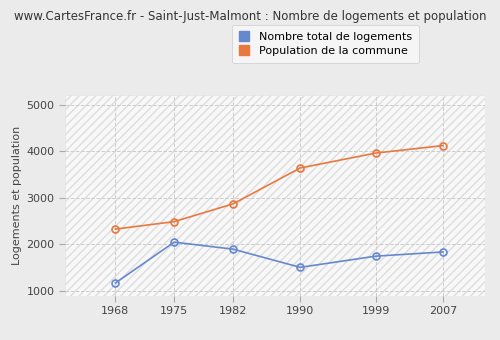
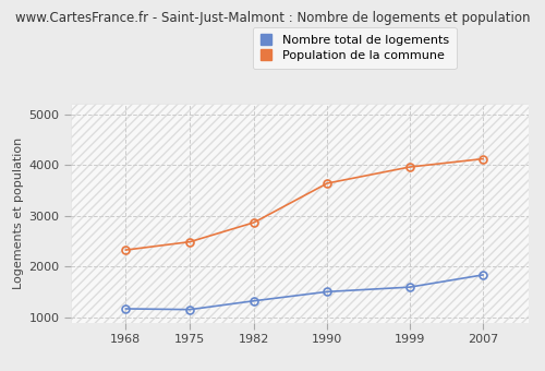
Nombre total de logements/1975: 2050 -> 1160
Nombre total de logements/1982: 1900 -> 1330
Nombre total de logements/1999: 1750 -> 1600
